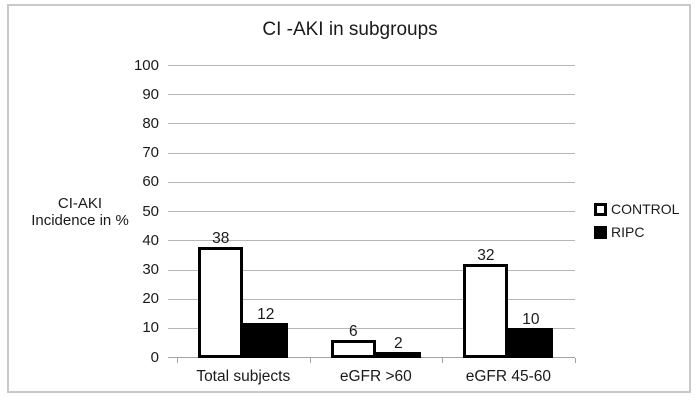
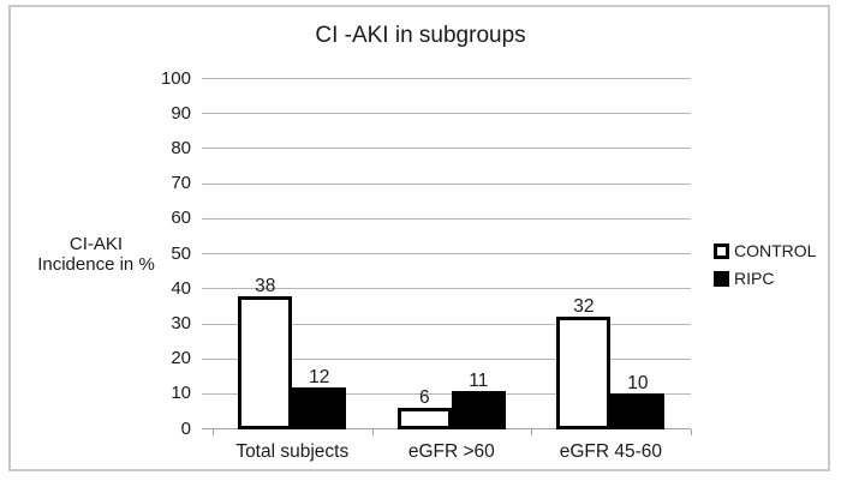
RIPC/eGFR >60: 2 -> 11
